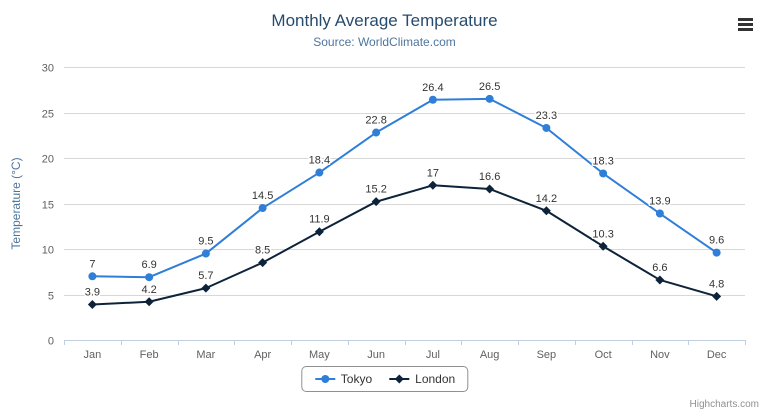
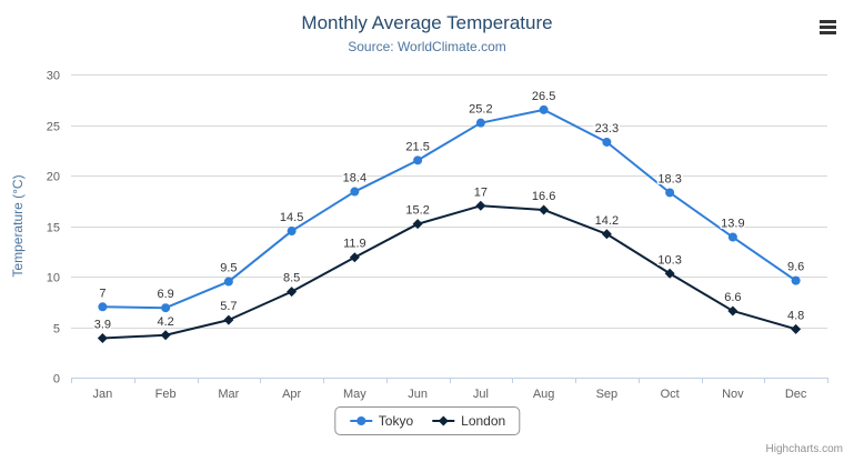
Tokyo/Jun: 22.8 -> 21.5
Tokyo/Jul: 26.4 -> 25.2
